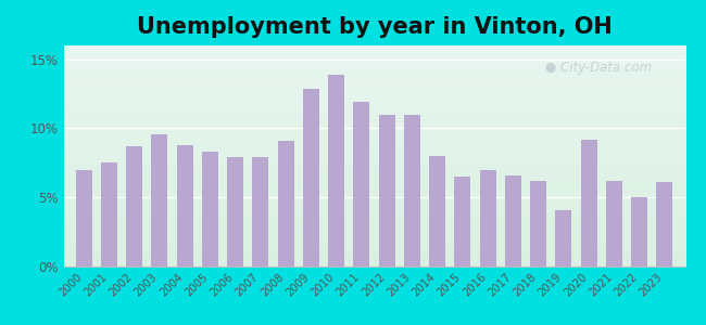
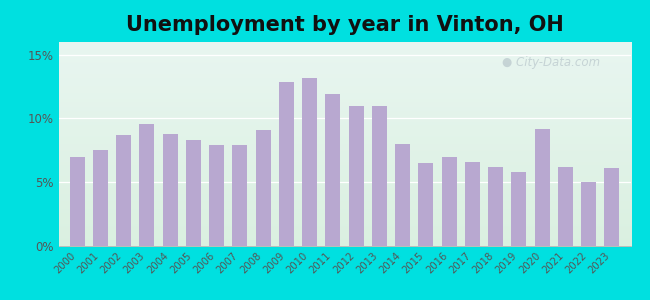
2010: 13.9% -> 13.2%
2019: 4.1% -> 5.8%
